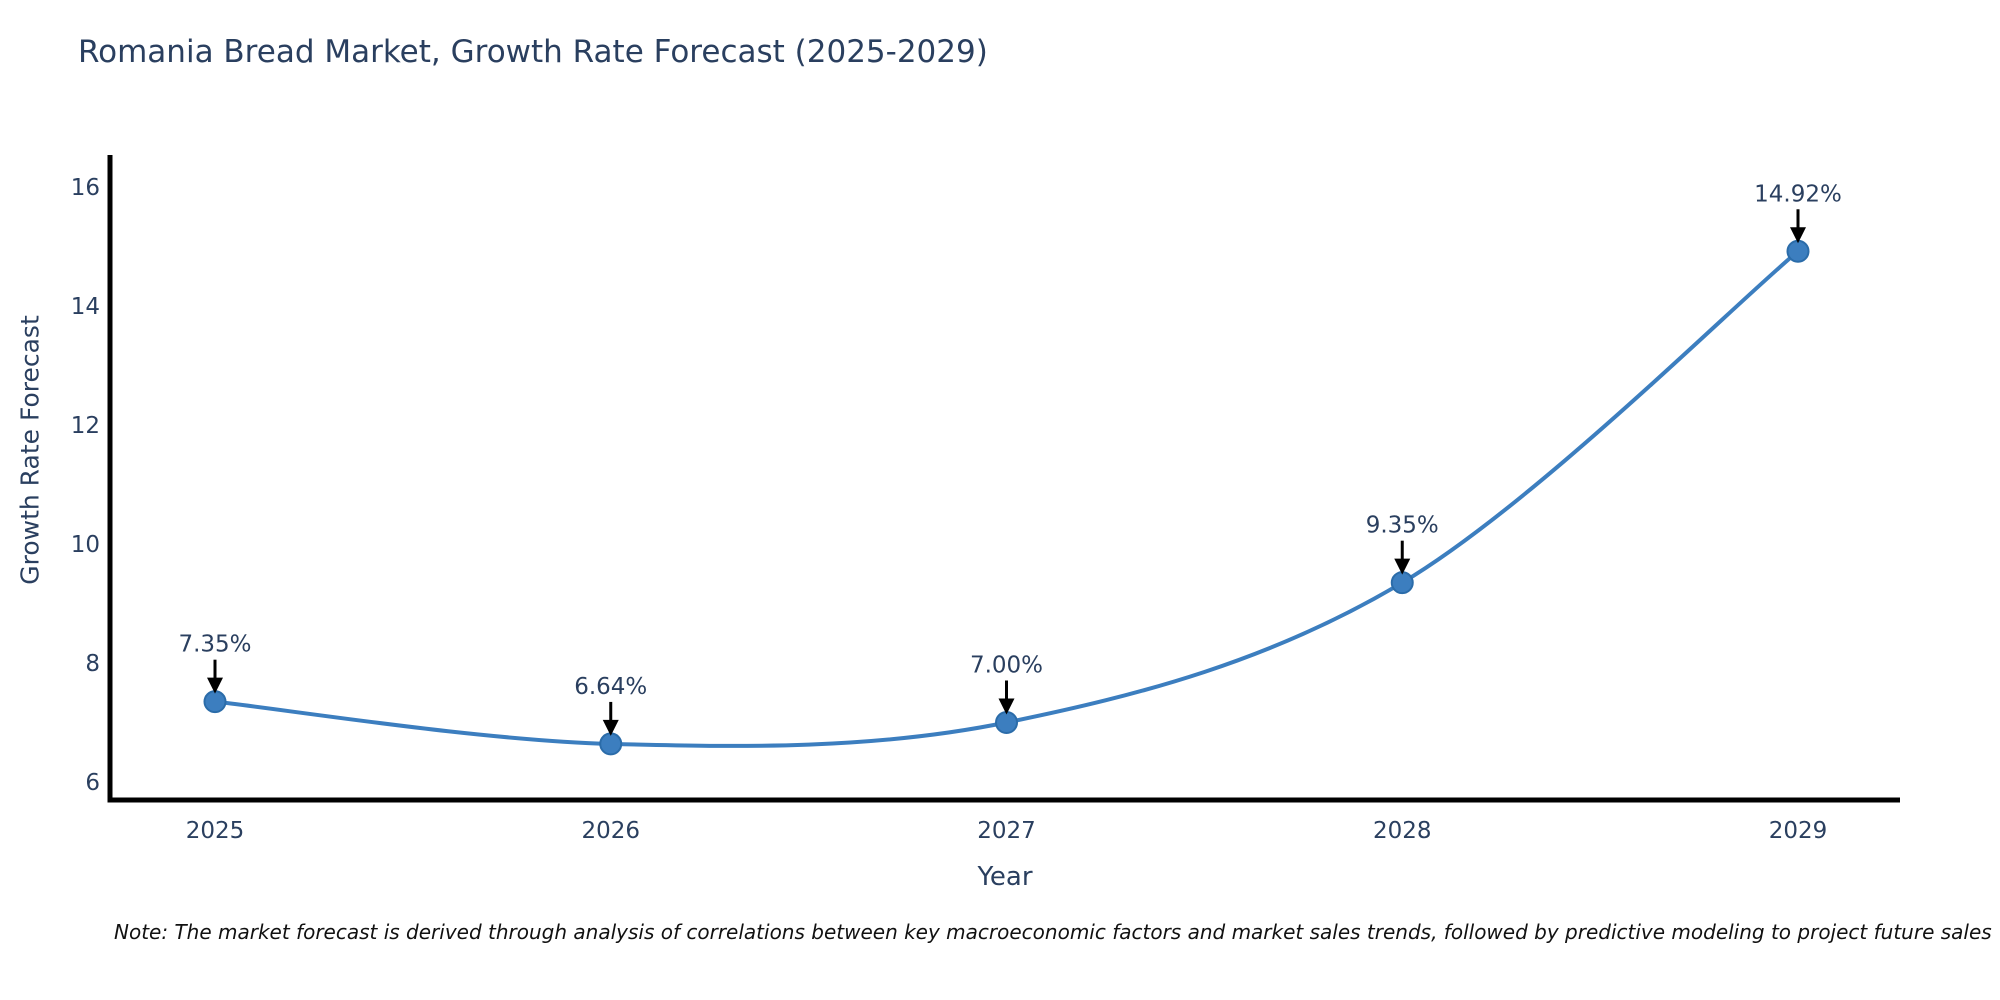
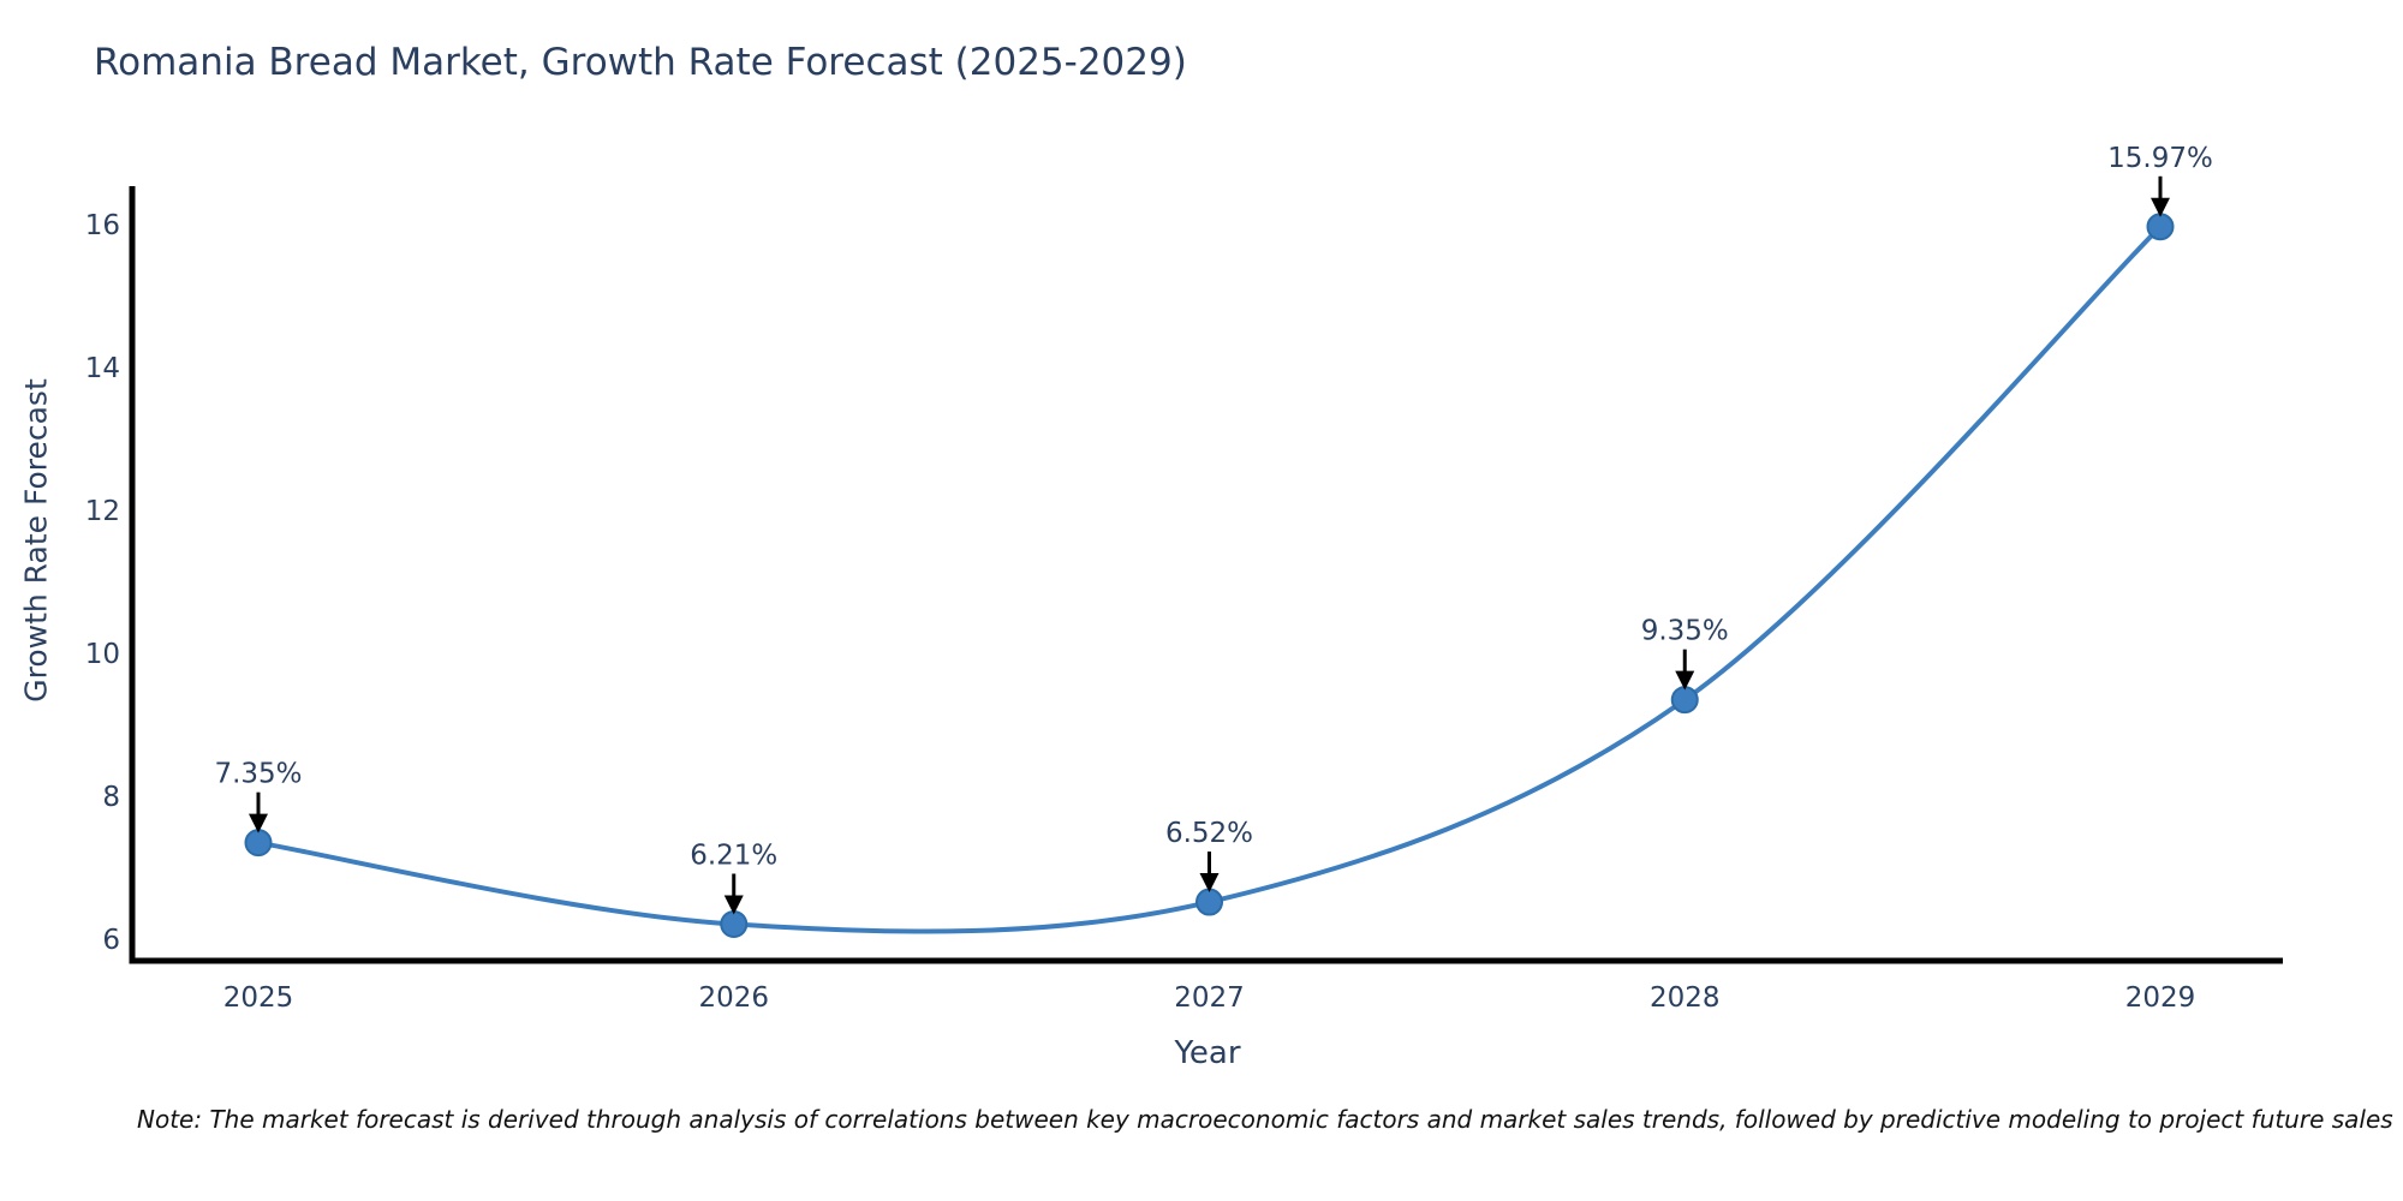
2026: 6.64% -> 6.21%
2027: 7.00% -> 6.52%
2029: 14.92% -> 15.97%
